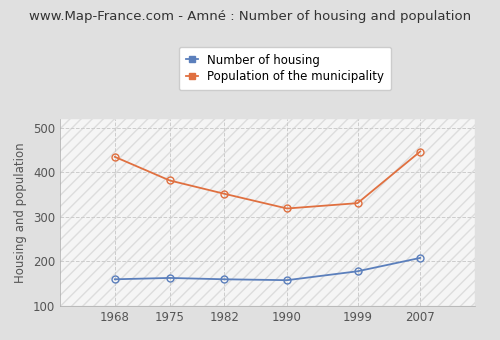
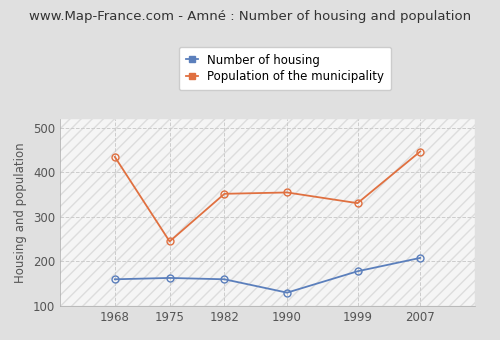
Population of the municipality/1975: 382 -> 245
Number of housing/1990: 158 -> 130
Population of the municipality/1990: 319 -> 355
